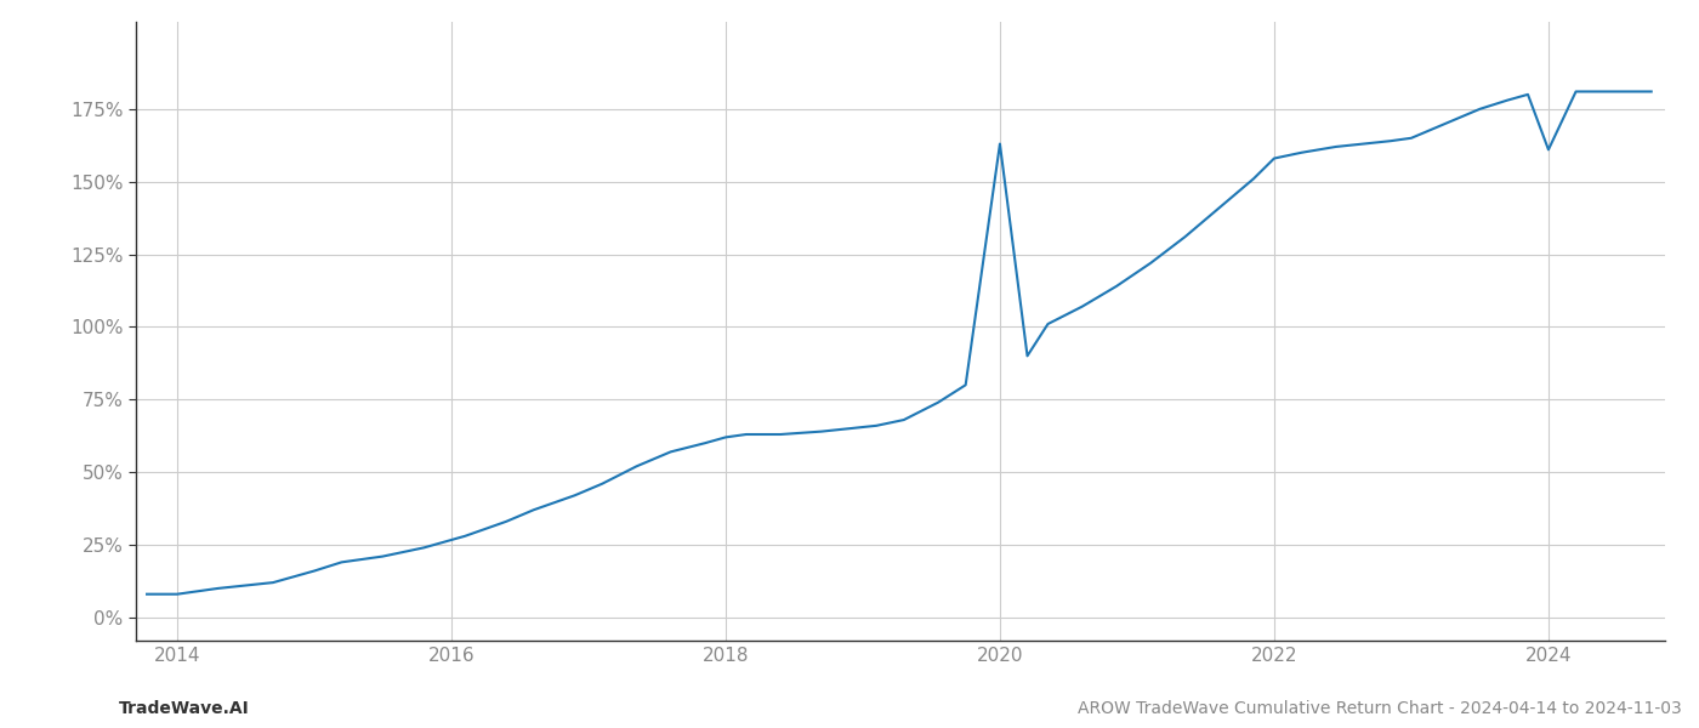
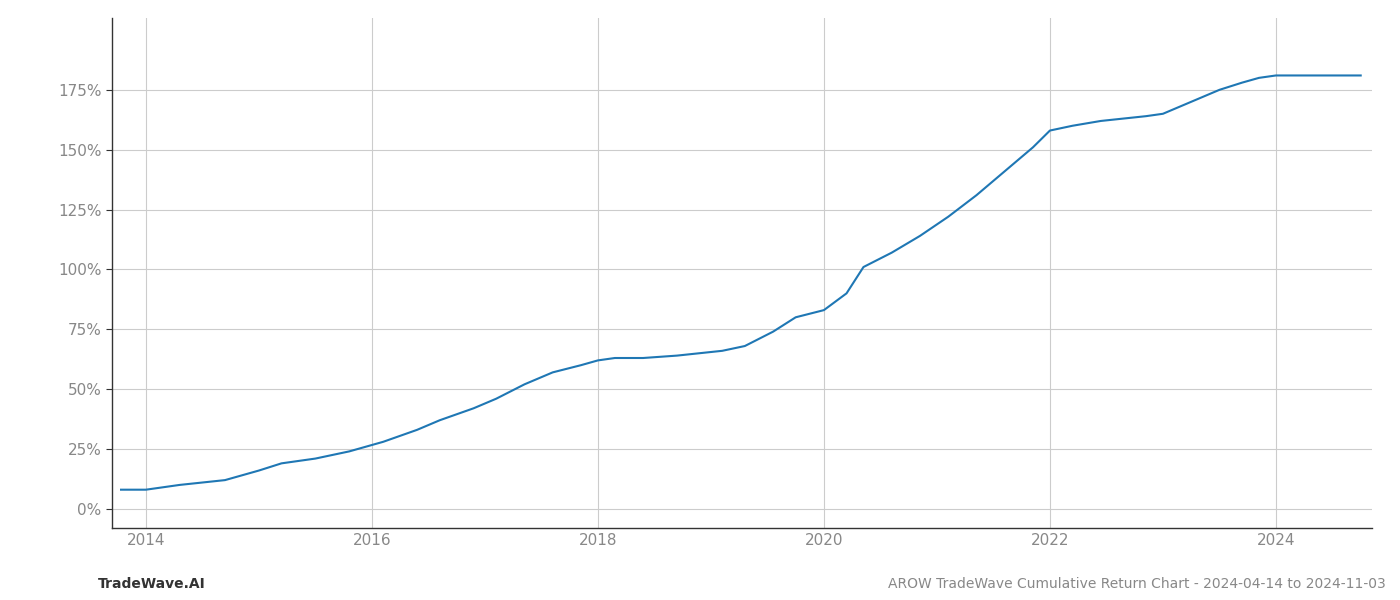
2020: 163% -> 83%
2024: 161% -> 181%
